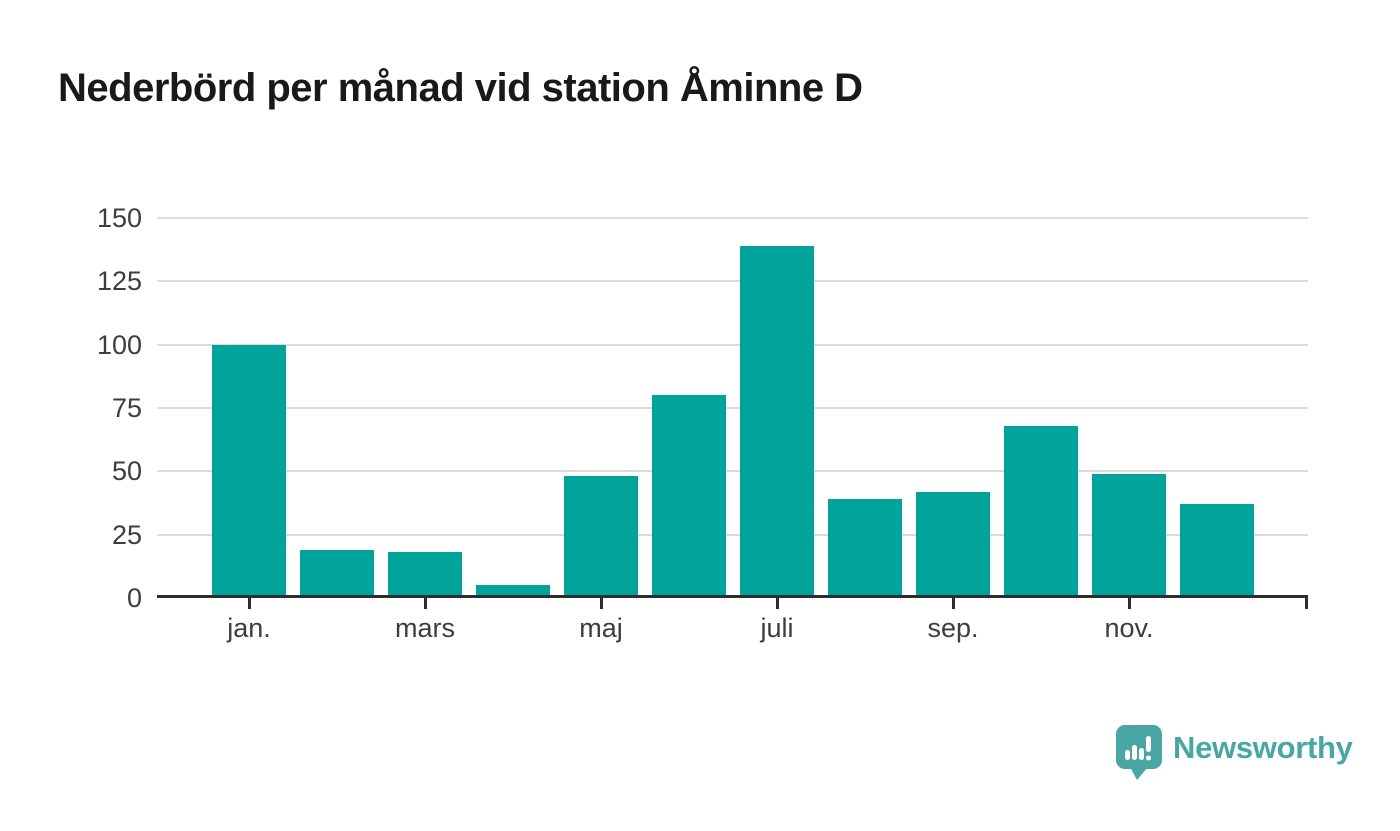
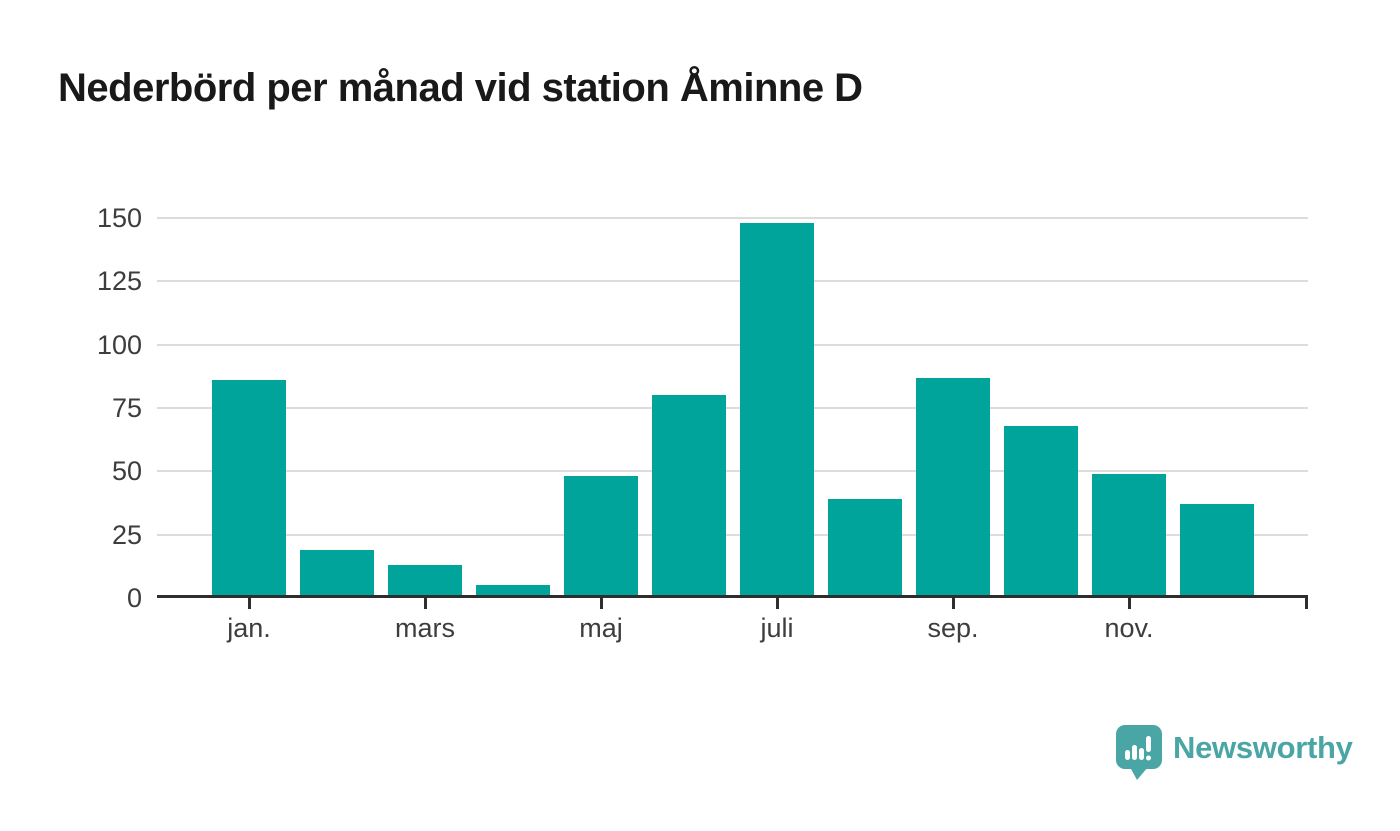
jan.: 100 -> 86
mars: 18 -> 13
juli: 139 -> 148
sep.: 42 -> 87
